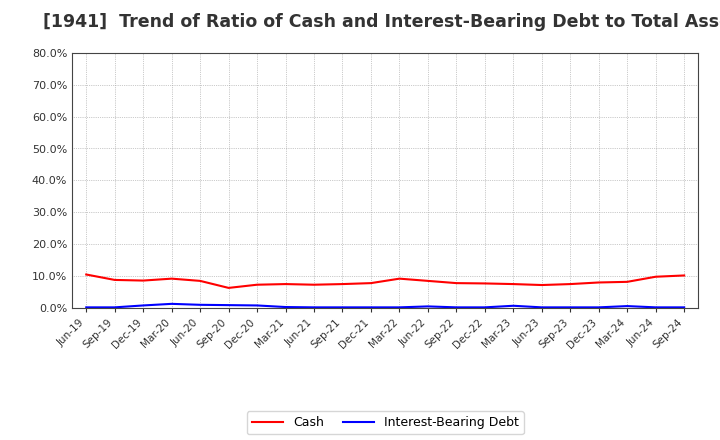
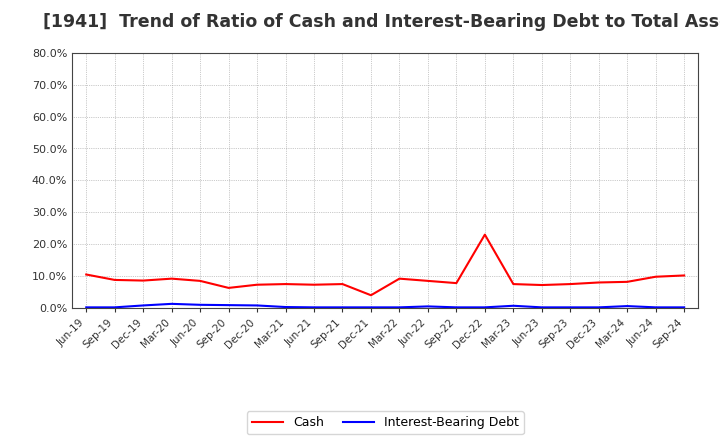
Cash/Dec-21: 7.8% -> 4.0%
Cash/Dec-22: 7.7% -> 23.0%
